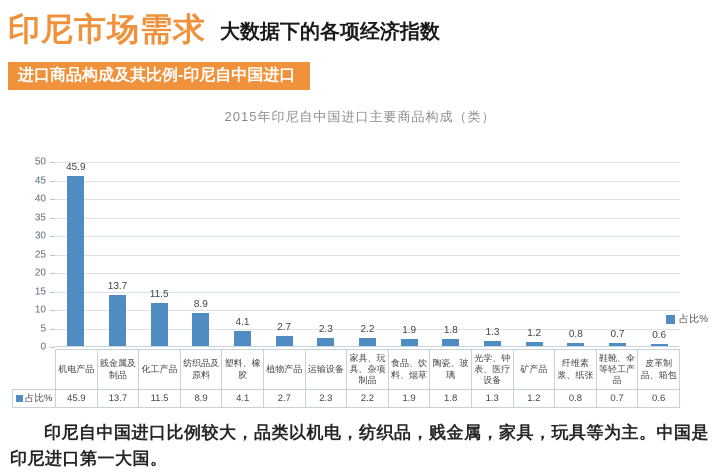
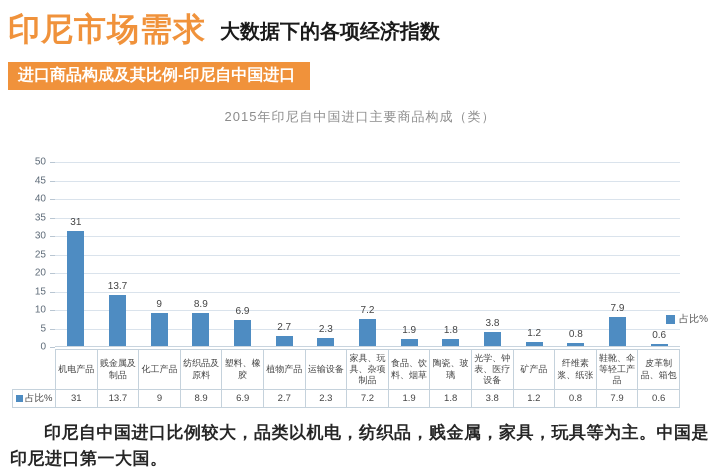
机电产品: 45.9 -> 31
化工产品: 11.5 -> 9
塑料、橡胶: 4.1 -> 6.9
家具、玩具、杂项制品: 2.2 -> 7.2
光学、钟表、医疗设备: 1.3 -> 3.8
鞋靴、伞等轻工产品: 0.7 -> 7.9
